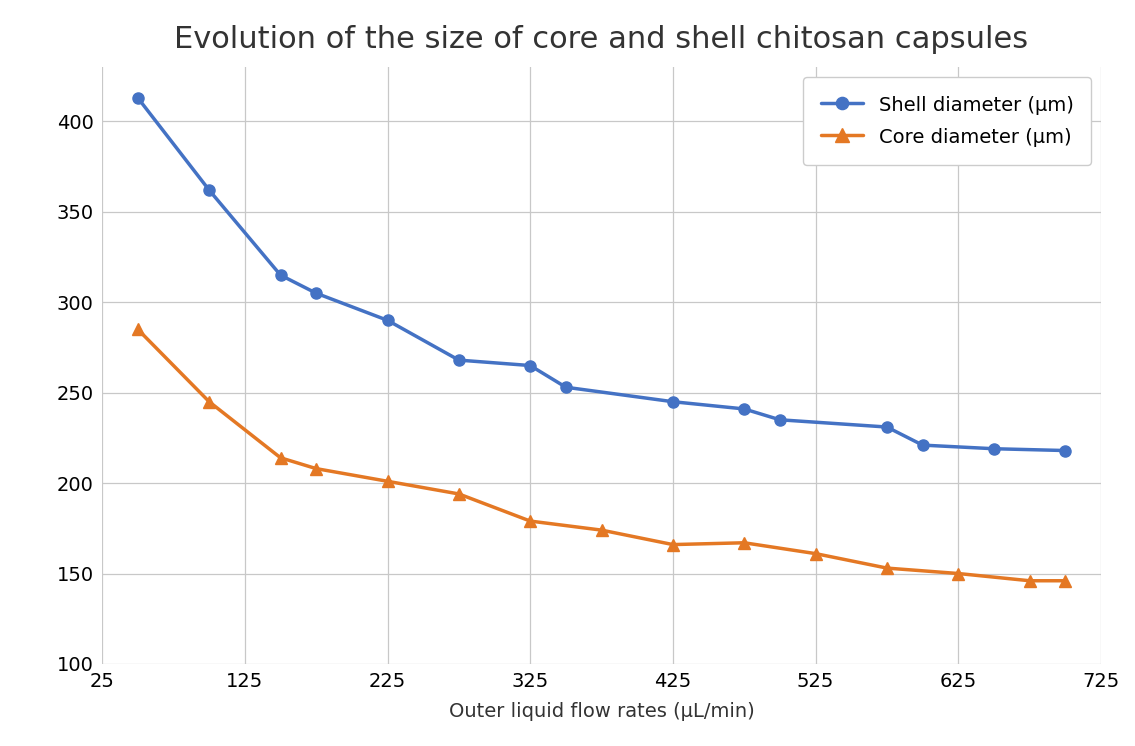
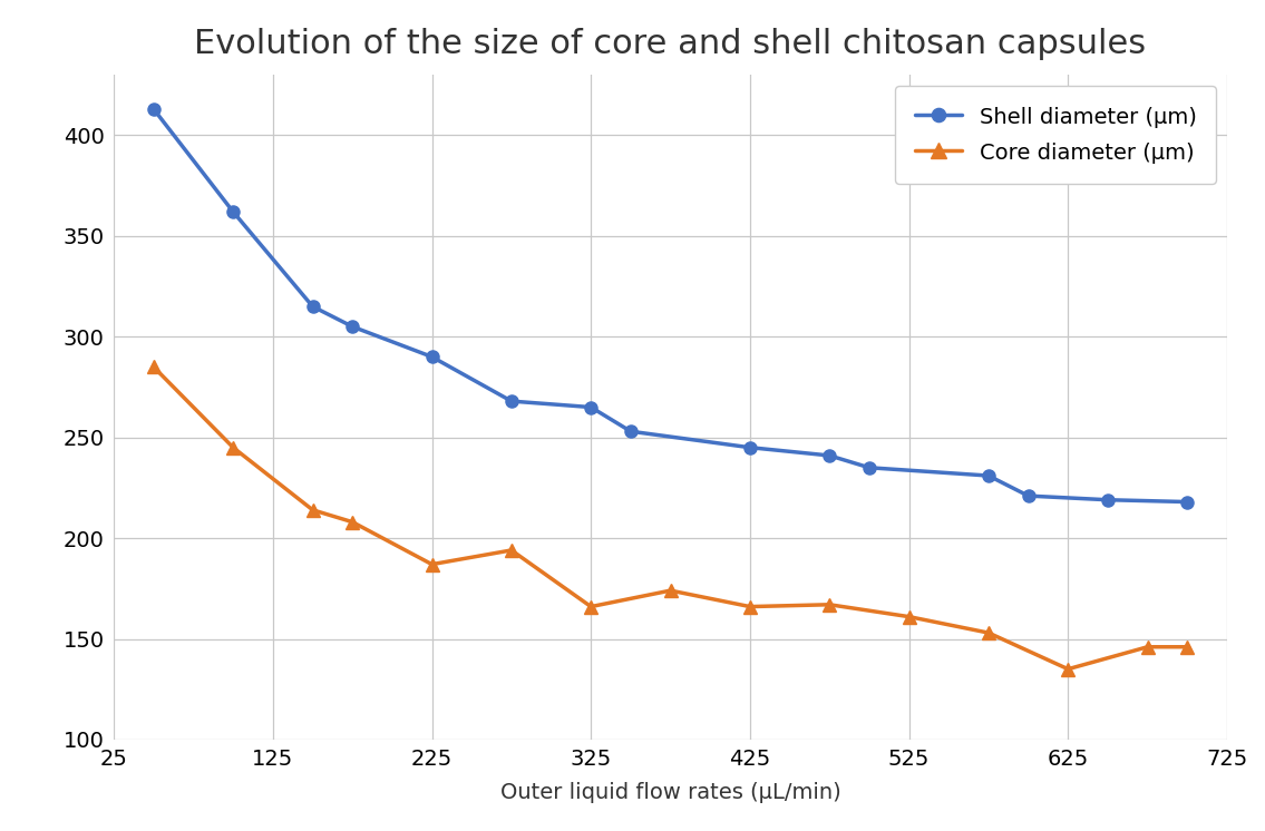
Core diameter (μm)/225: 201 -> 187
Core diameter (μm)/325: 179 -> 166
Core diameter (μm)/625: 150 -> 135
